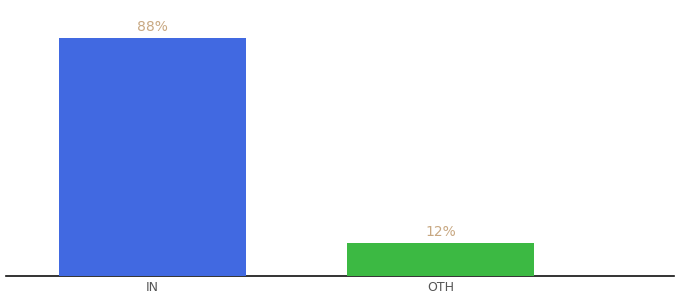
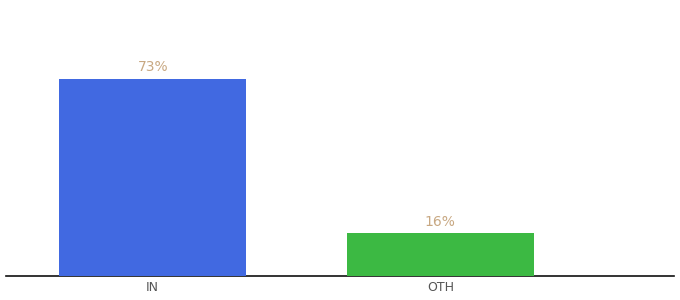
IN: 88% -> 73%
OTH: 12% -> 16%
